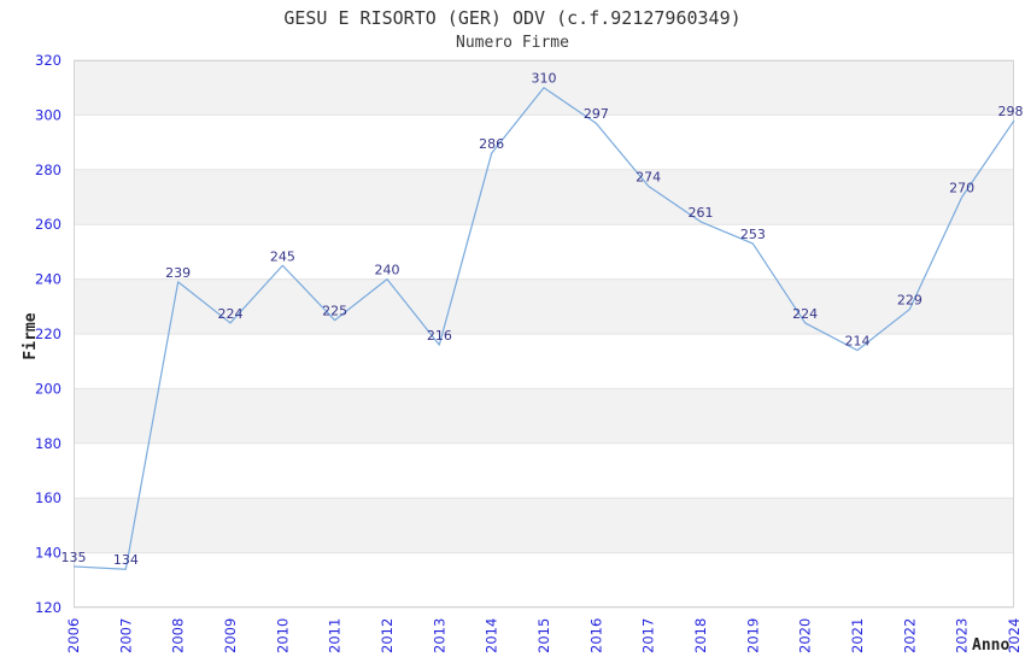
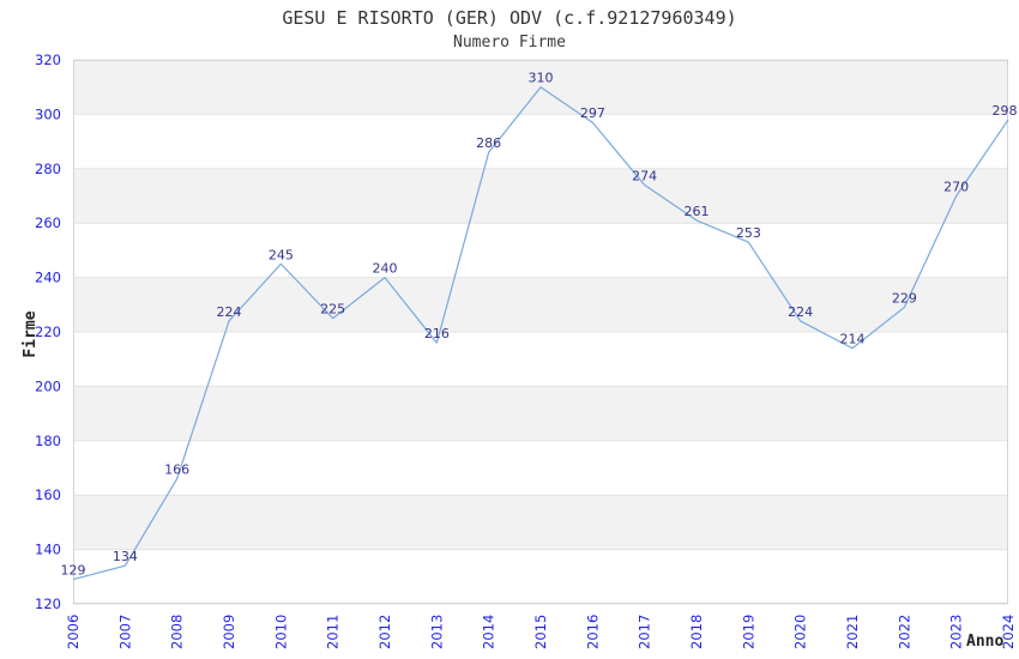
2006: 135 -> 129
2008: 239 -> 166
